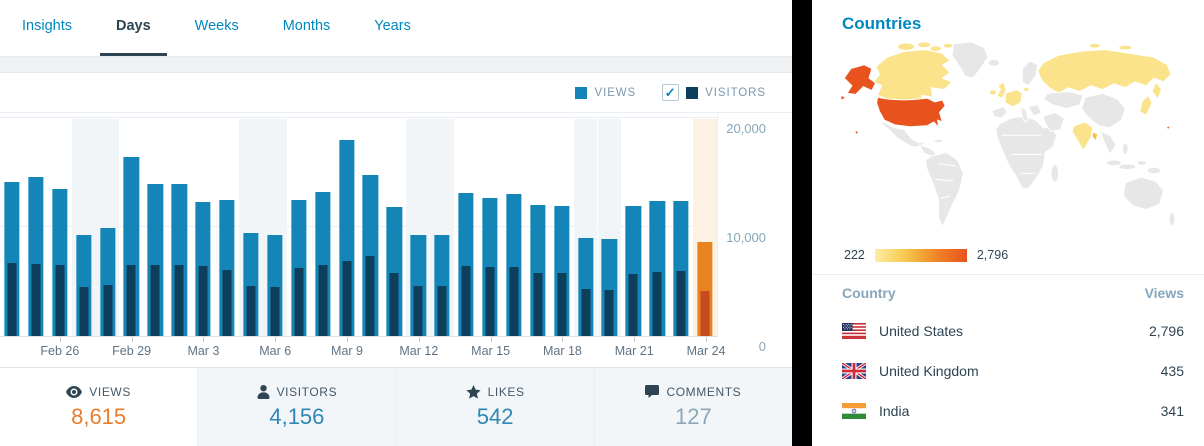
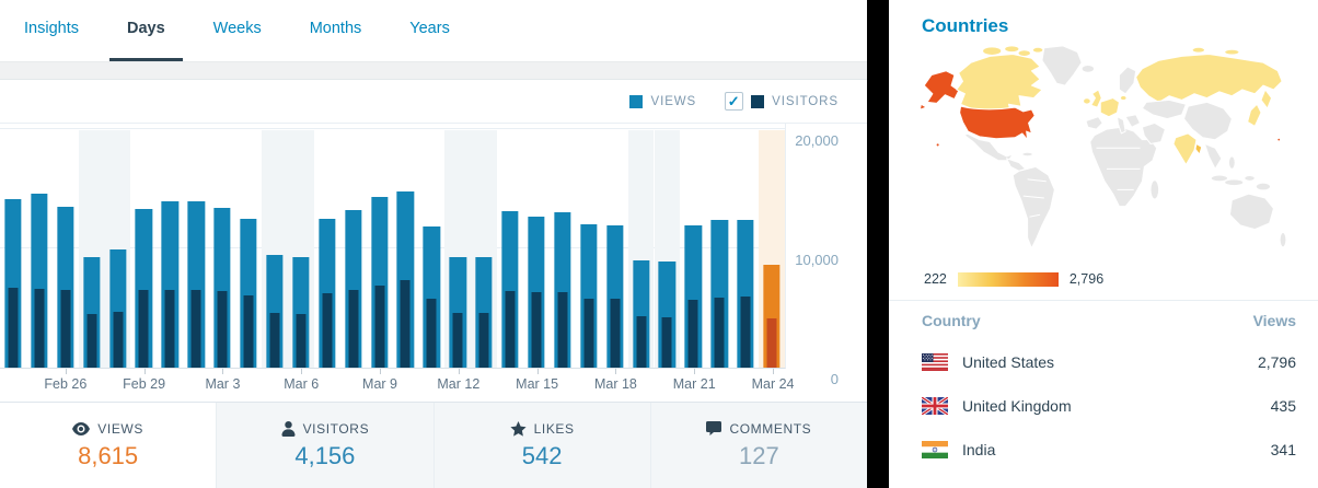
Views/Feb 29: 16400 -> 13300
Views/Mar 3: 12300 -> 13400
Views/Mar 9: 18000 -> 14300
